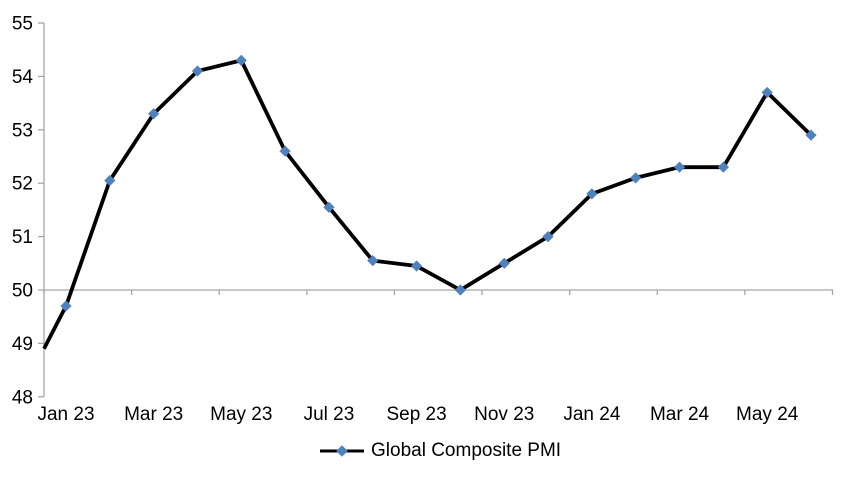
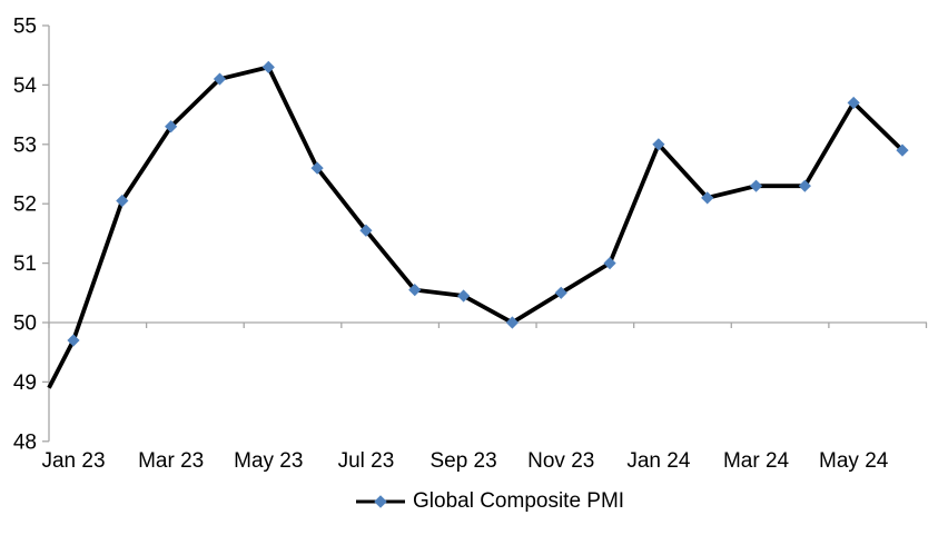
Jan 24: 51.8 -> 53.0
